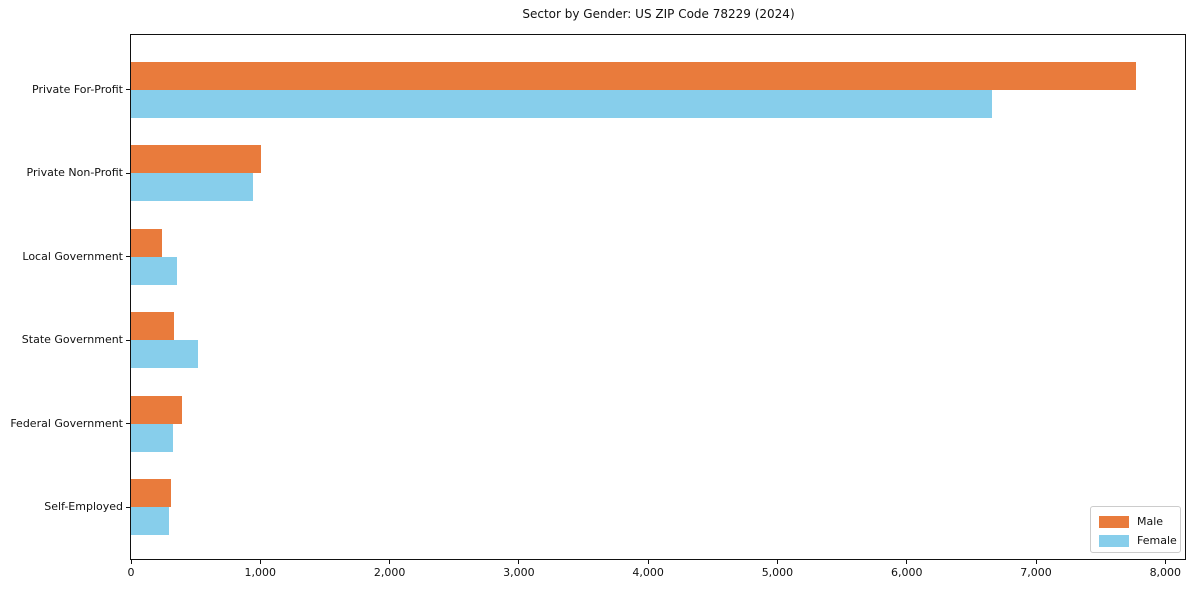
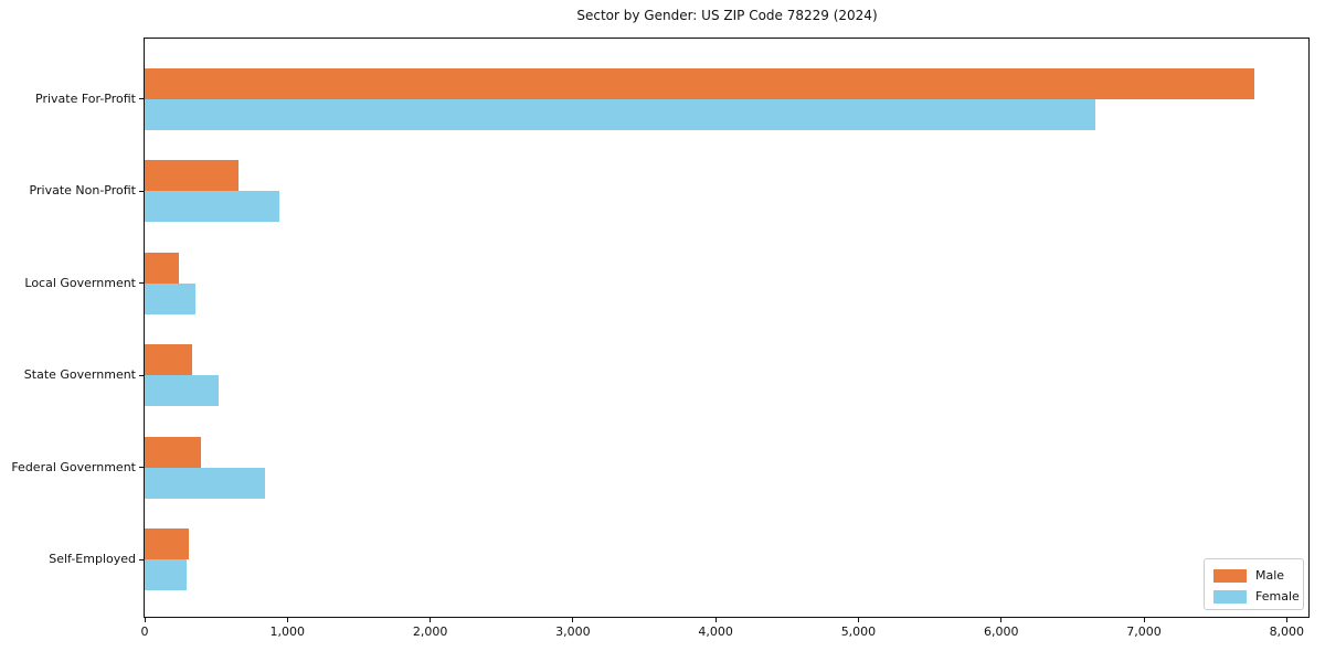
Male/Private Non-Profit: 1000 -> 660
Female/Federal Government: 320 -> 840
